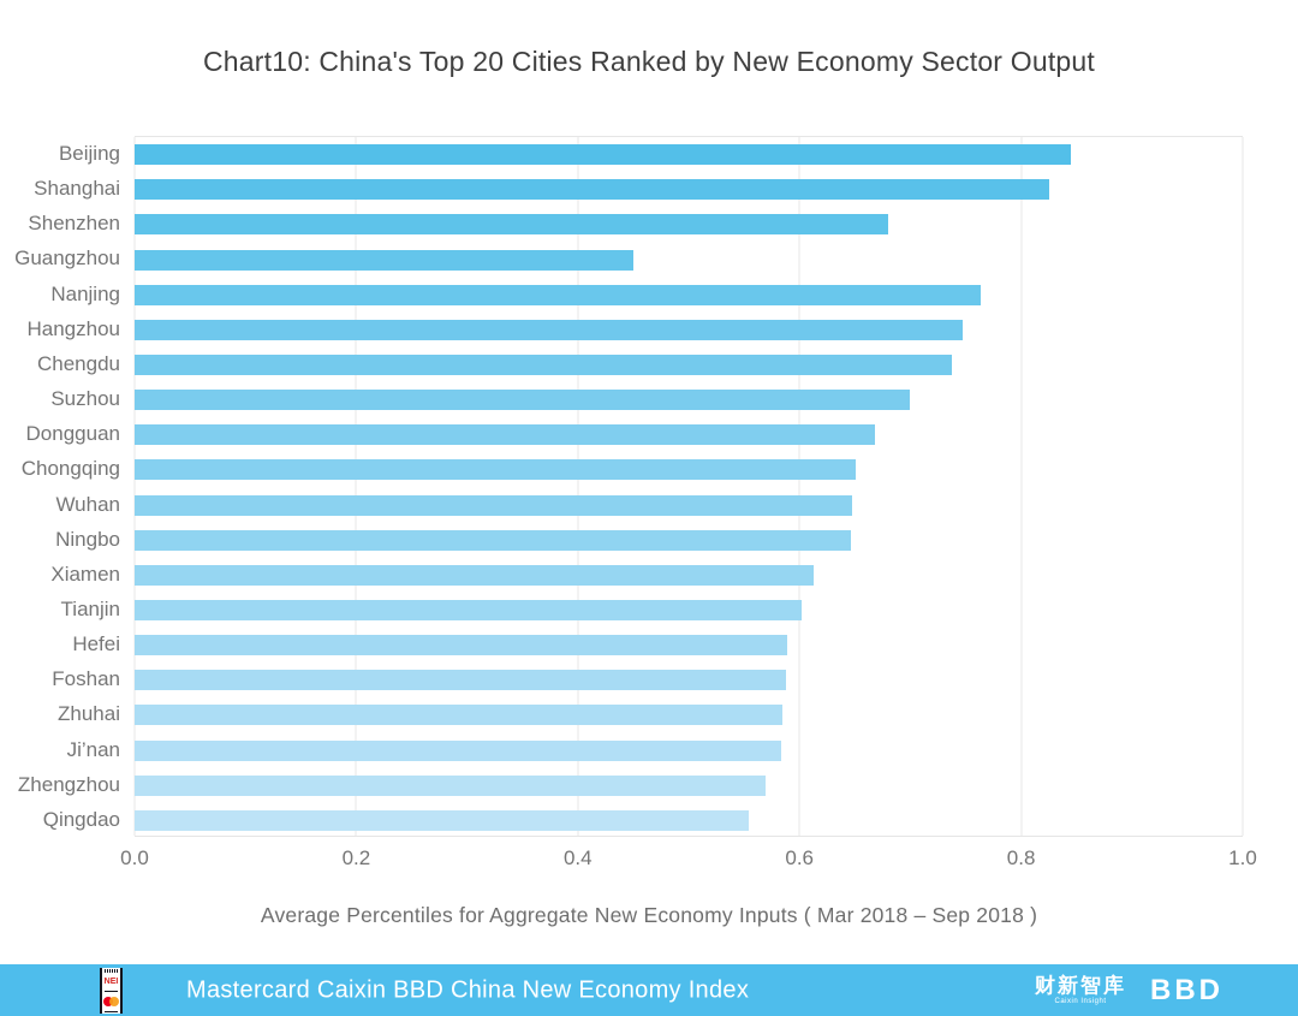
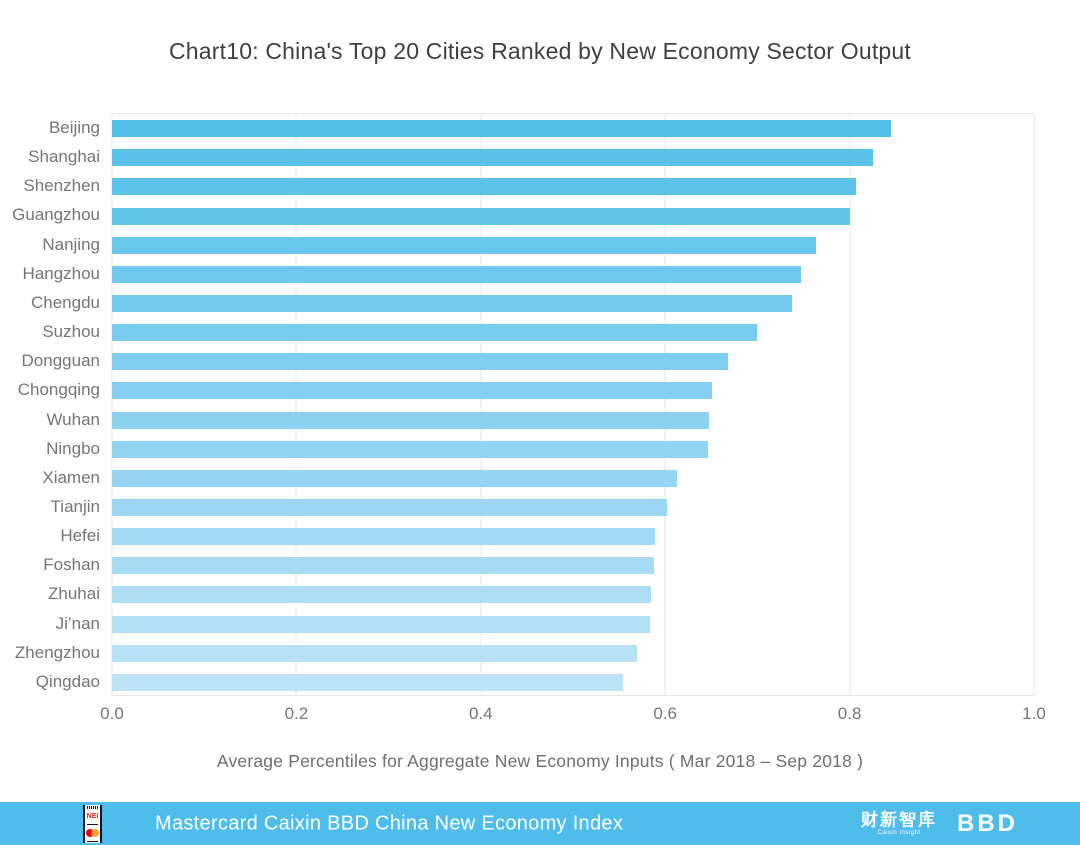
Shenzhen: 0.68 -> 0.81
Guangzhou: 0.45 -> 0.80
